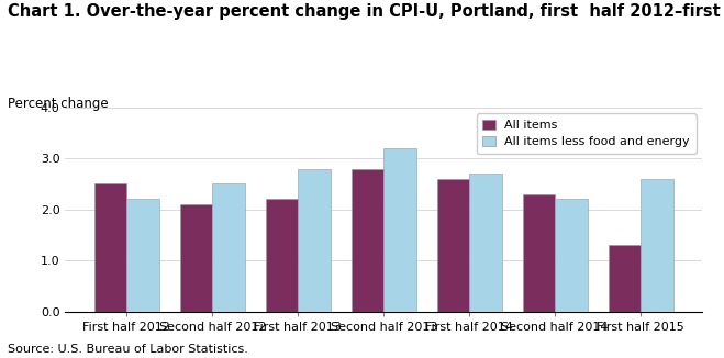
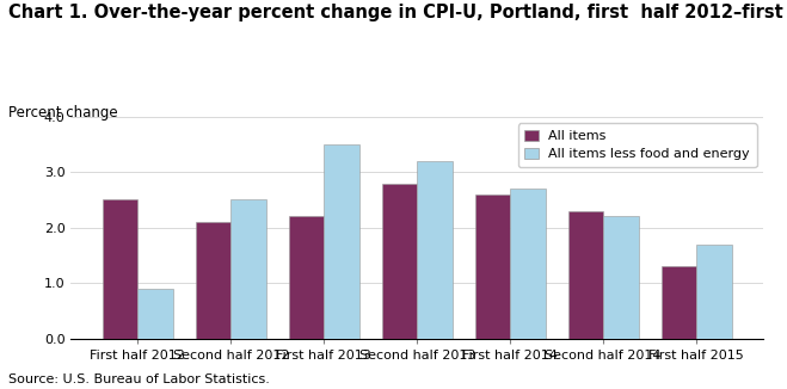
All items less food and energy/First half 2012: 2.2 -> 0.9
All items less food and energy/First half 2013: 2.8 -> 3.5
All items less food and energy/First half 2015: 2.6 -> 1.7
